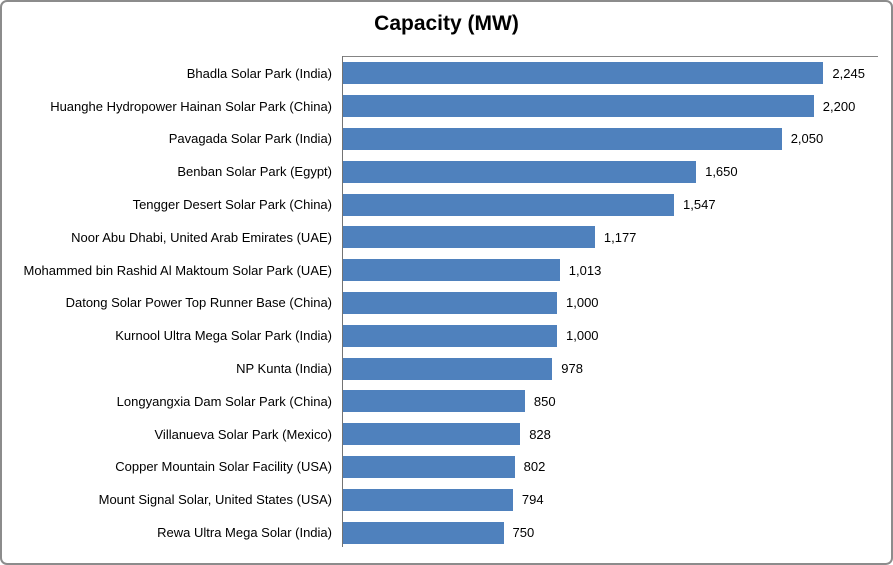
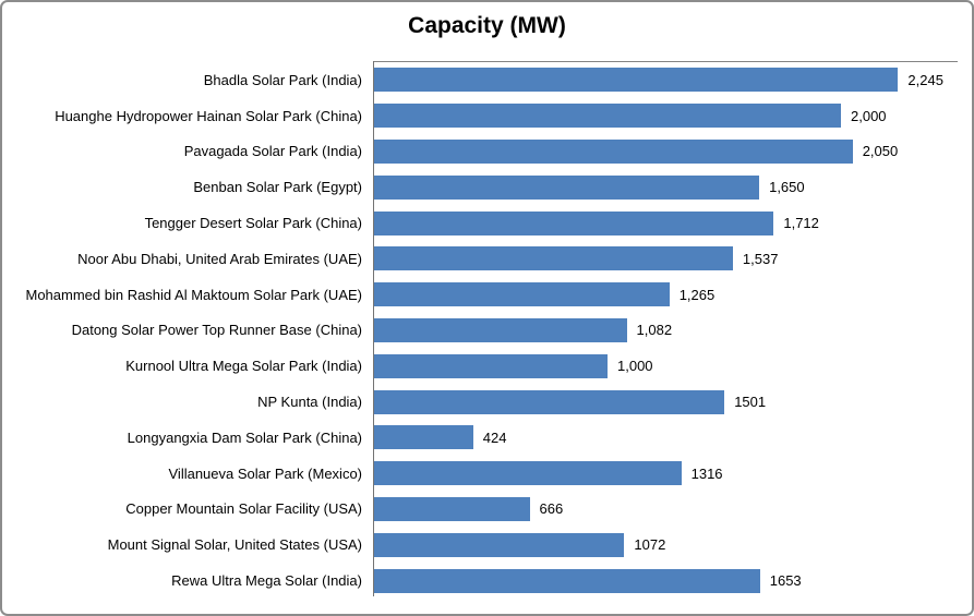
Huanghe Hydropower Hainan Solar Park (China): 2,200 -> 2,000
Tengger Desert Solar Park (China): 1,547 -> 1,712
Noor Abu Dhabi, United Arab Emirates (UAE): 1,177 -> 1,537
Mohammed bin Rashid Al Maktoum Solar Park (UAE): 1,013 -> 1,265
Datong Solar Power Top Runner Base (China): 1,000 -> 1,082
NP Kunta (India): 978 -> 1501
Longyangxia Dam Solar Park (China): 850 -> 424
Villanueva Solar Park (Mexico): 828 -> 1316
Copper Mountain Solar Facility (USA): 802 -> 666
Mount Signal Solar, United States (USA): 794 -> 1072
Rewa Ultra Mega Solar (India): 750 -> 1653
